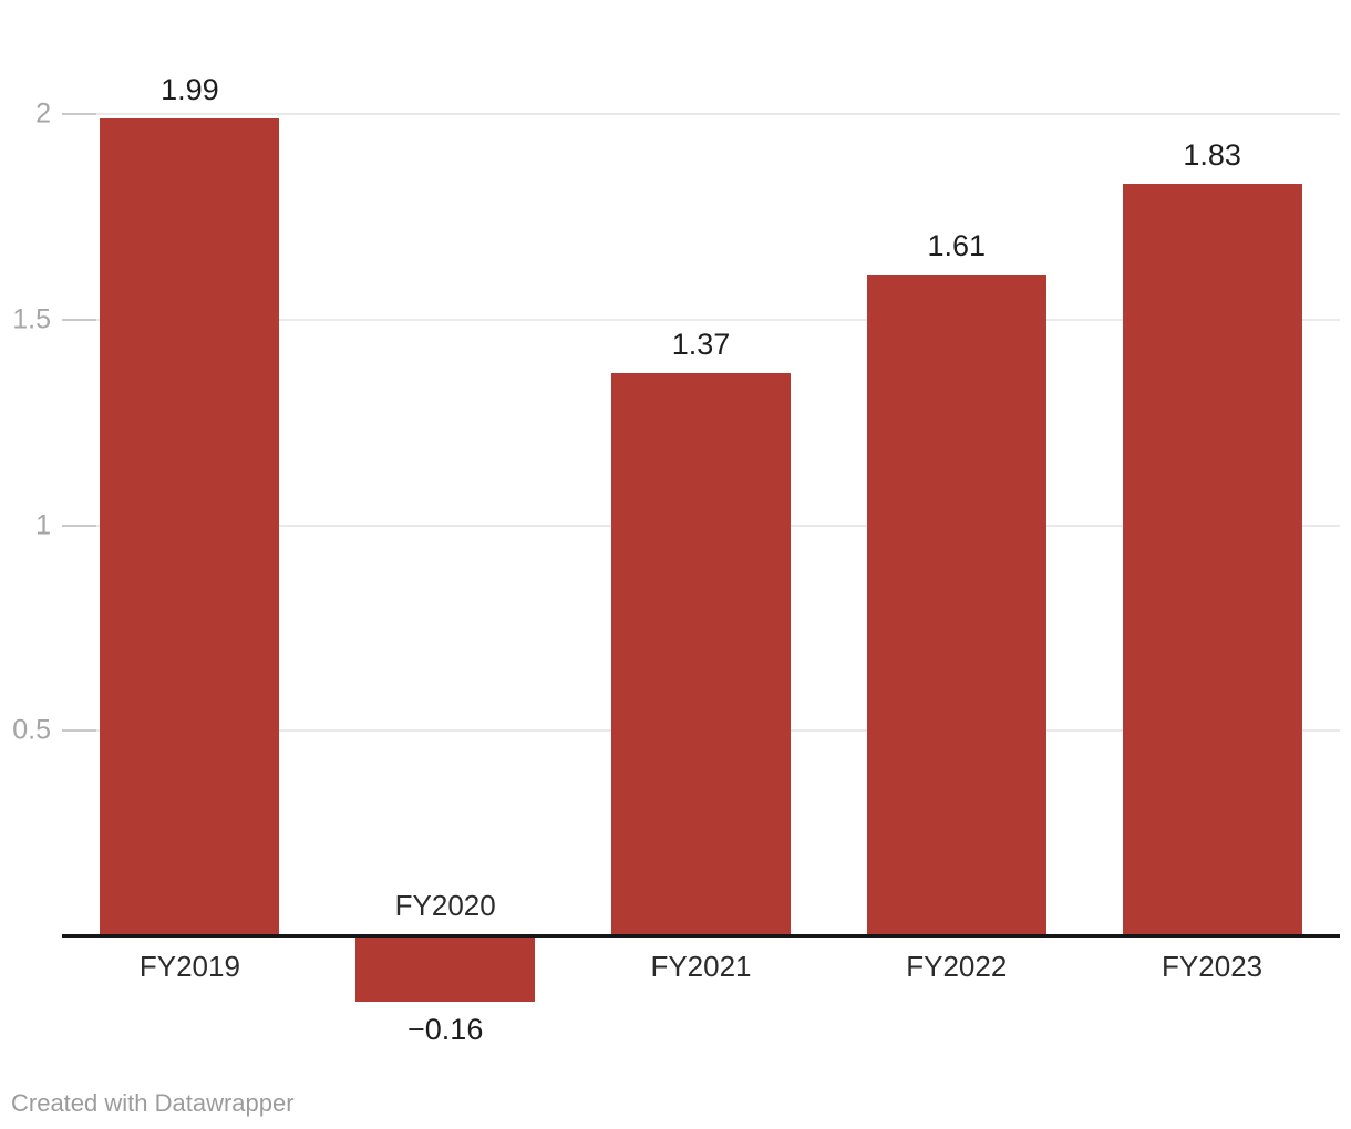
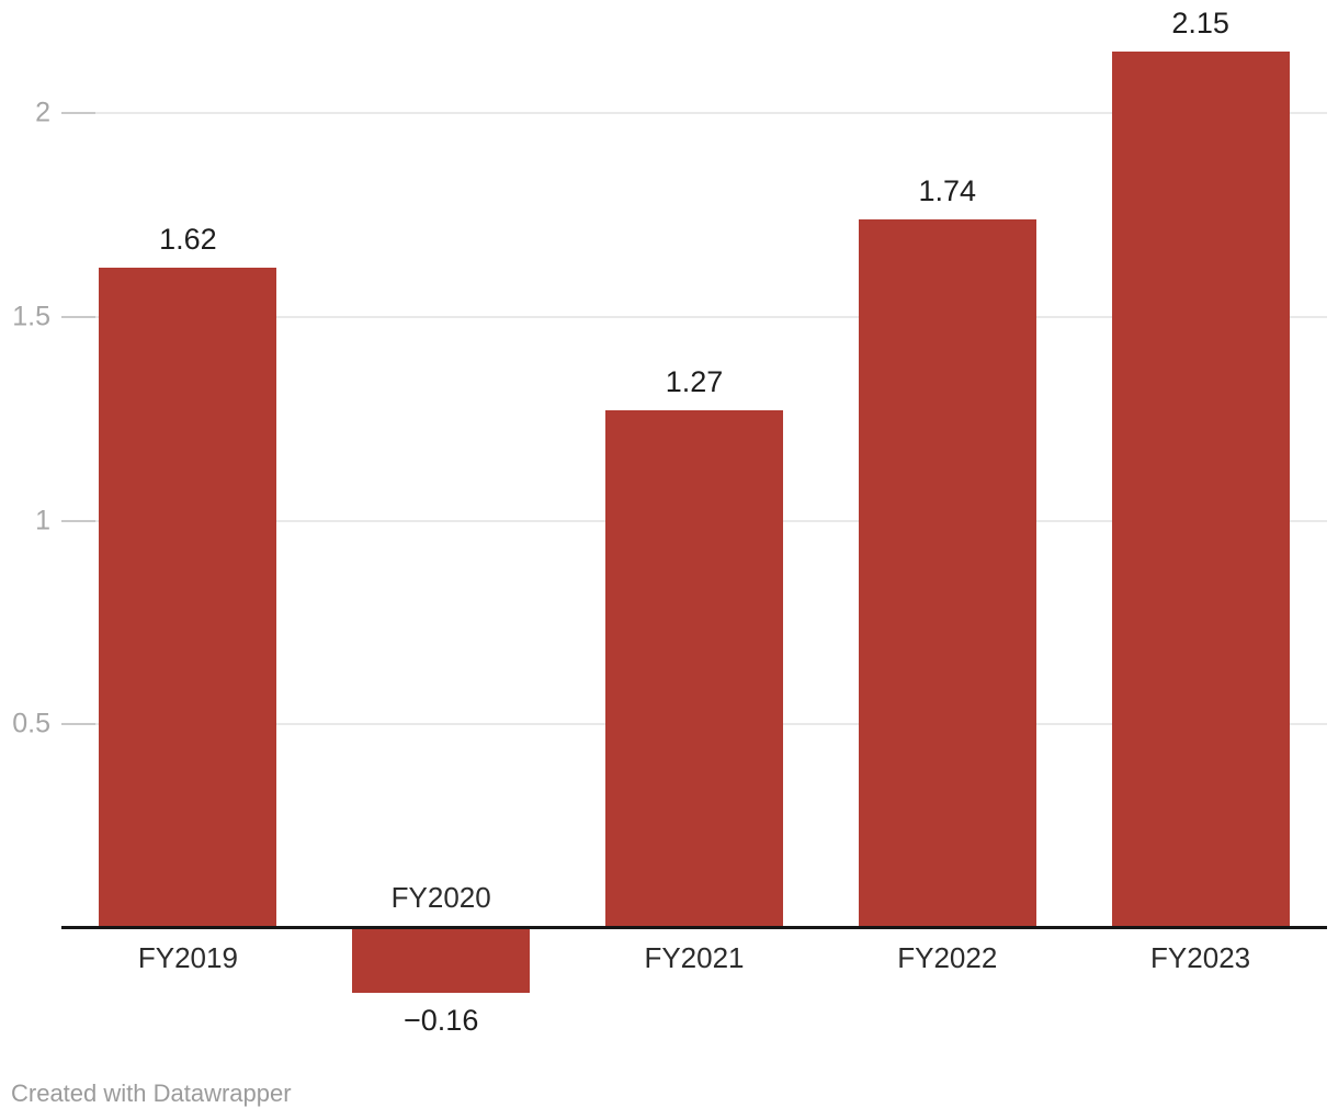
FY2019: 1.99 -> 1.62
FY2021: 1.37 -> 1.27
FY2022: 1.61 -> 1.74
FY2023: 1.83 -> 2.15
